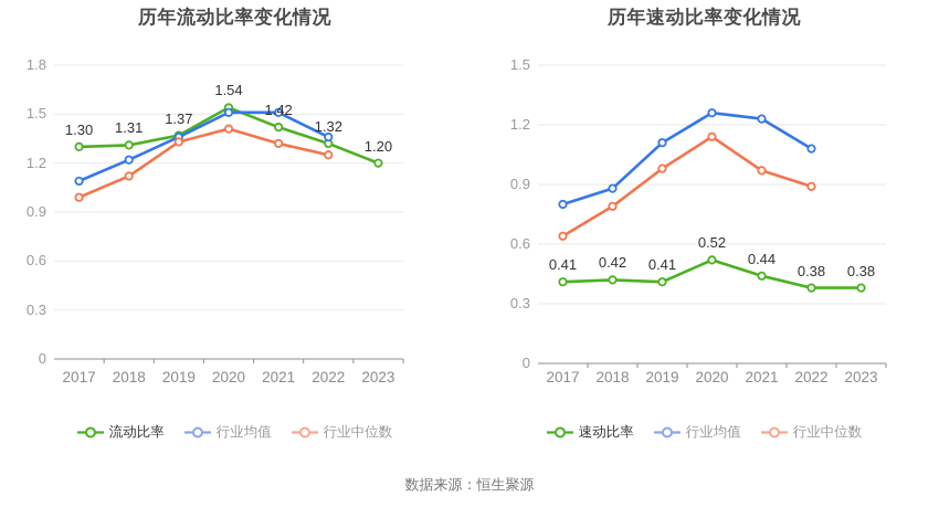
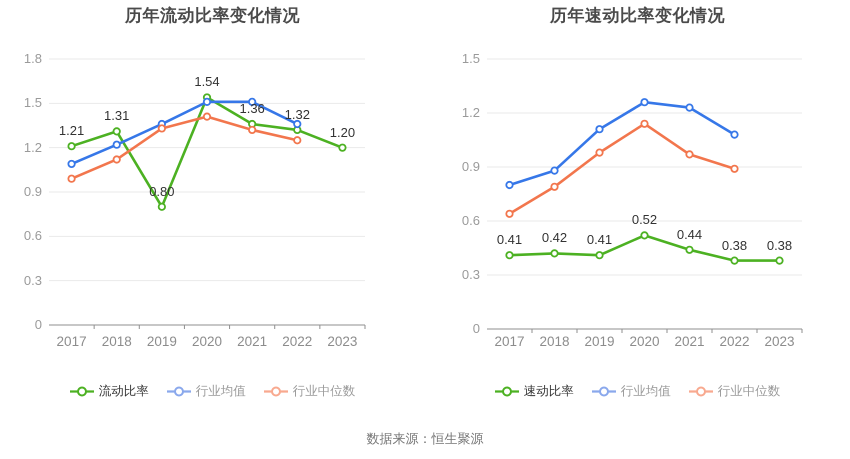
历年流动比率变化情况/流动比率/2017: 1.30 -> 1.21
历年流动比率变化情况/流动比率/2019: 1.37 -> 0.80
历年流动比率变化情况/流动比率/2021: 1.42 -> 1.36
